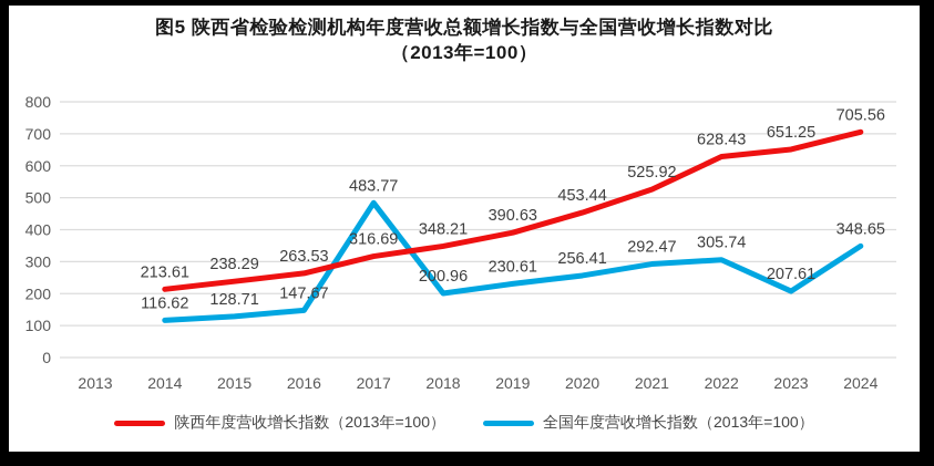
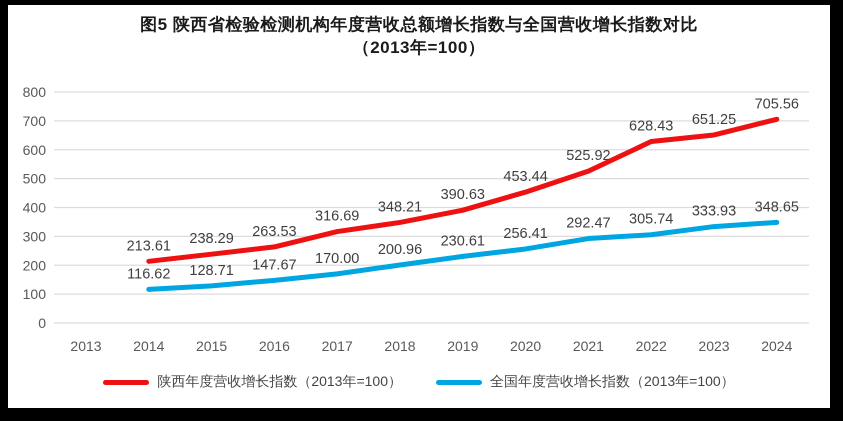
全国年度营收增长指数（2013年=100）/2017: 483.77 -> 170.00
全国年度营收增长指数（2013年=100）/2023: 207.61 -> 333.93
